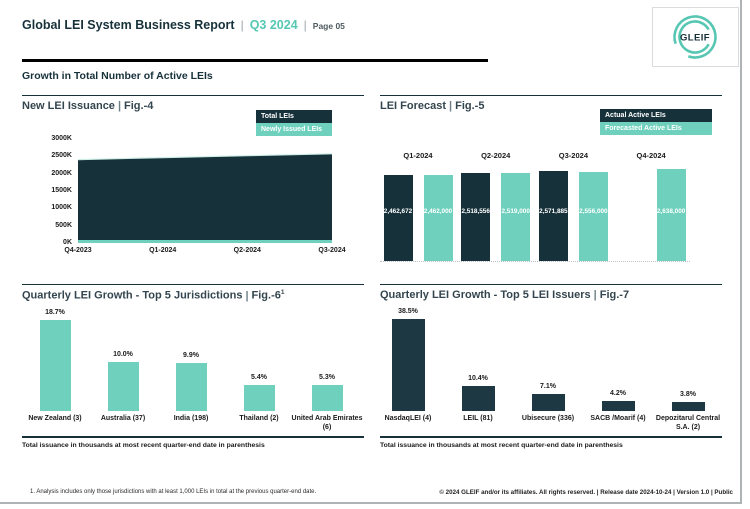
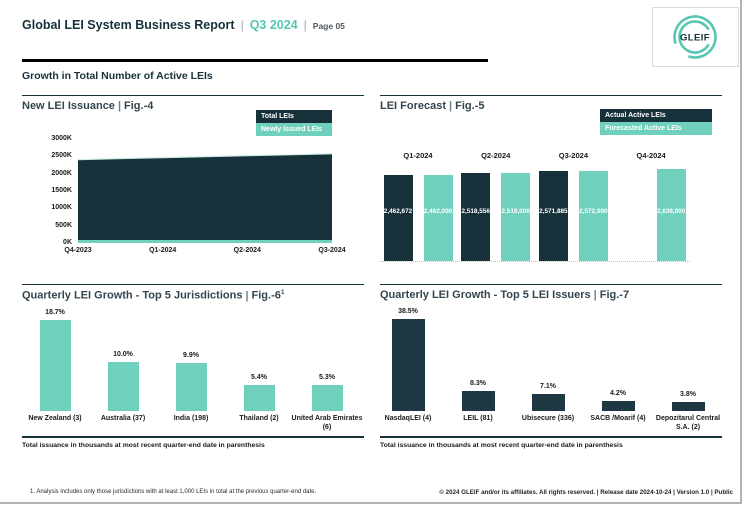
LEI Forecast/Forecasted Active LEIs/Q3-2024: 2,556,000 -> 2,572,000
Quarterly LEI Growth - Top 5 LEI Issuers/LEIL (81): 10.4% -> 8.3%
